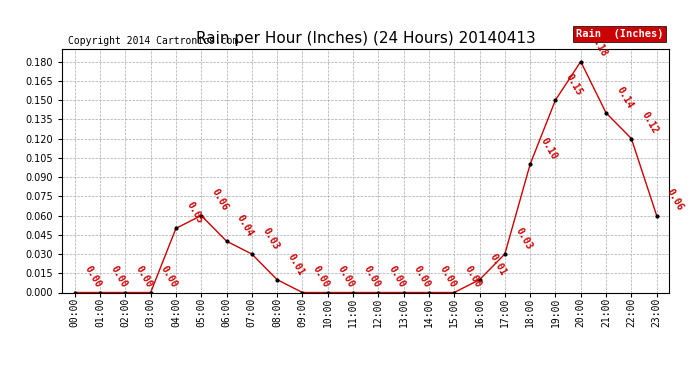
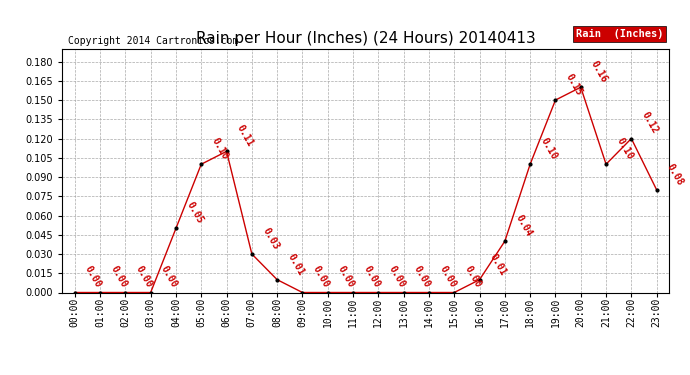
05:00: 0.06 -> 0.10
06:00: 0.04 -> 0.11
17:00: 0.03 -> 0.04
20:00: 0.18 -> 0.16
21:00: 0.14 -> 0.10
23:00: 0.06 -> 0.08
